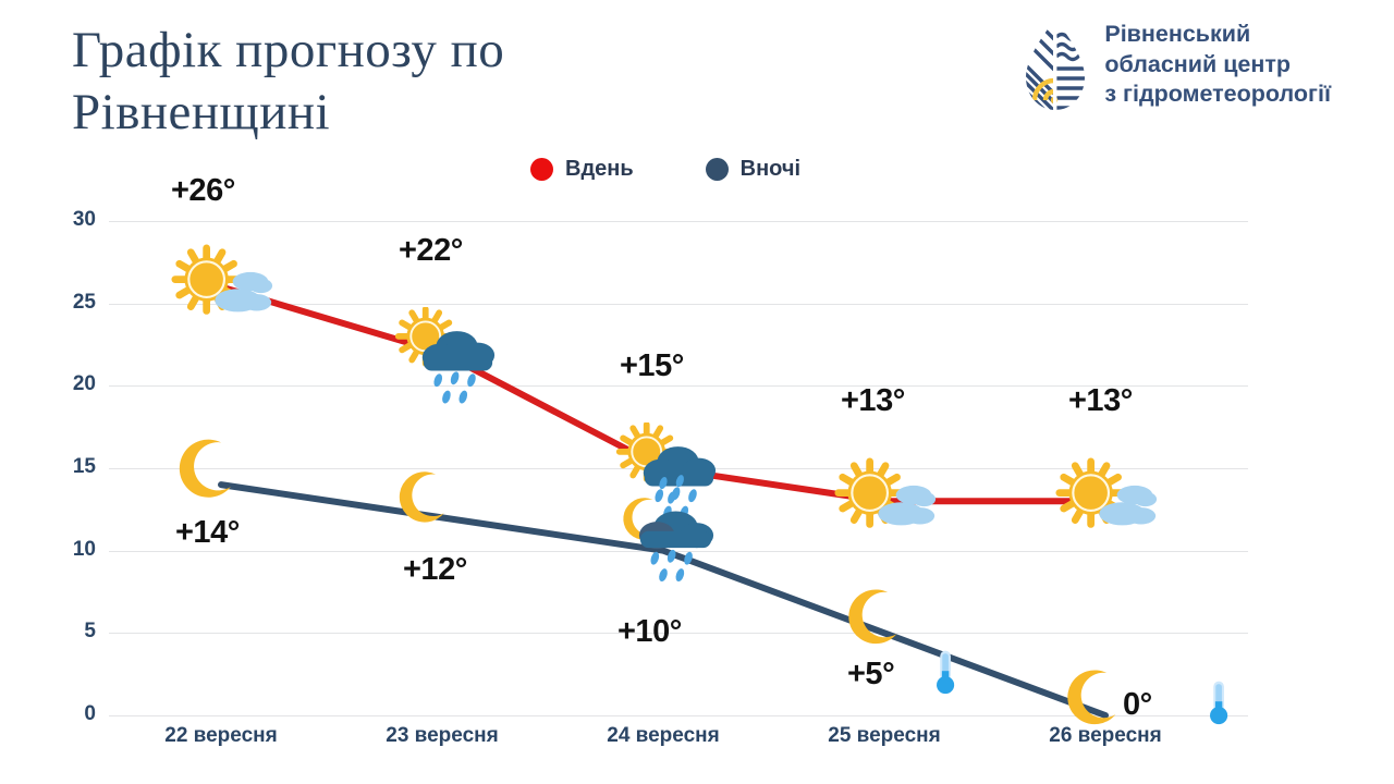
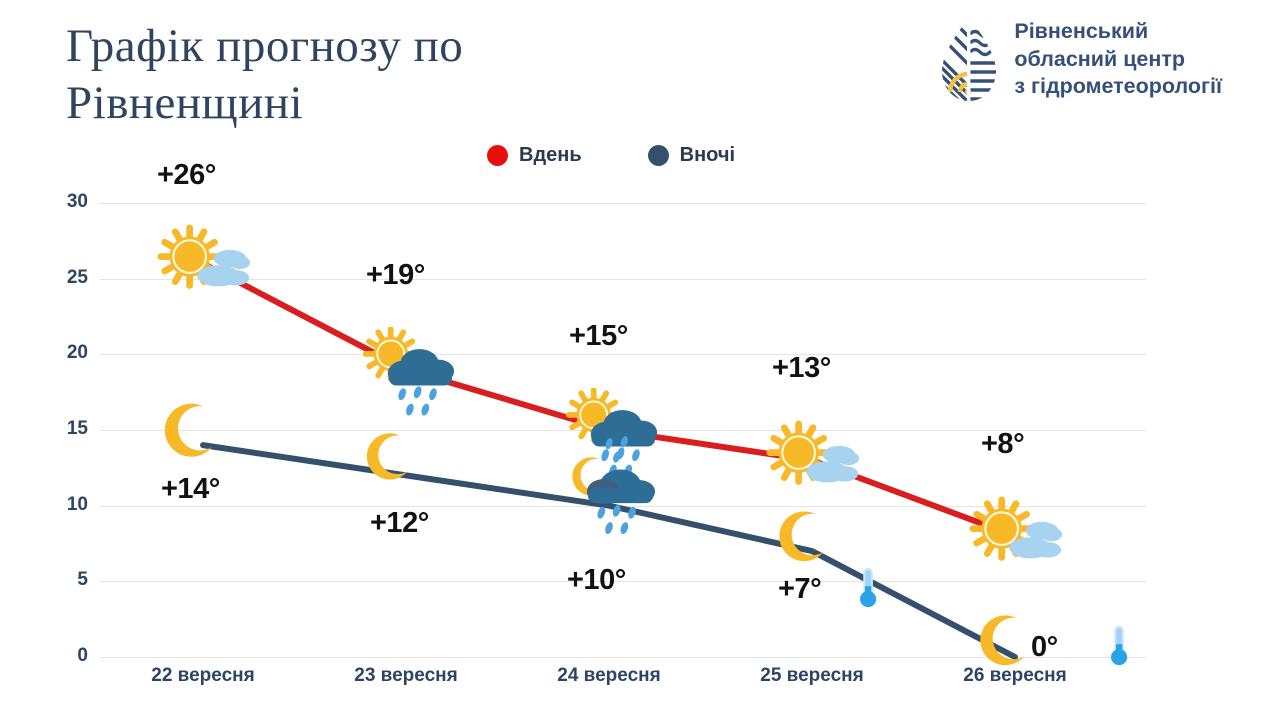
Вдень/23 вересня: +22° -> +19°
Вночі/25 вересня: +5° -> +7°
Вдень/26 вересня: +13° -> +8°
